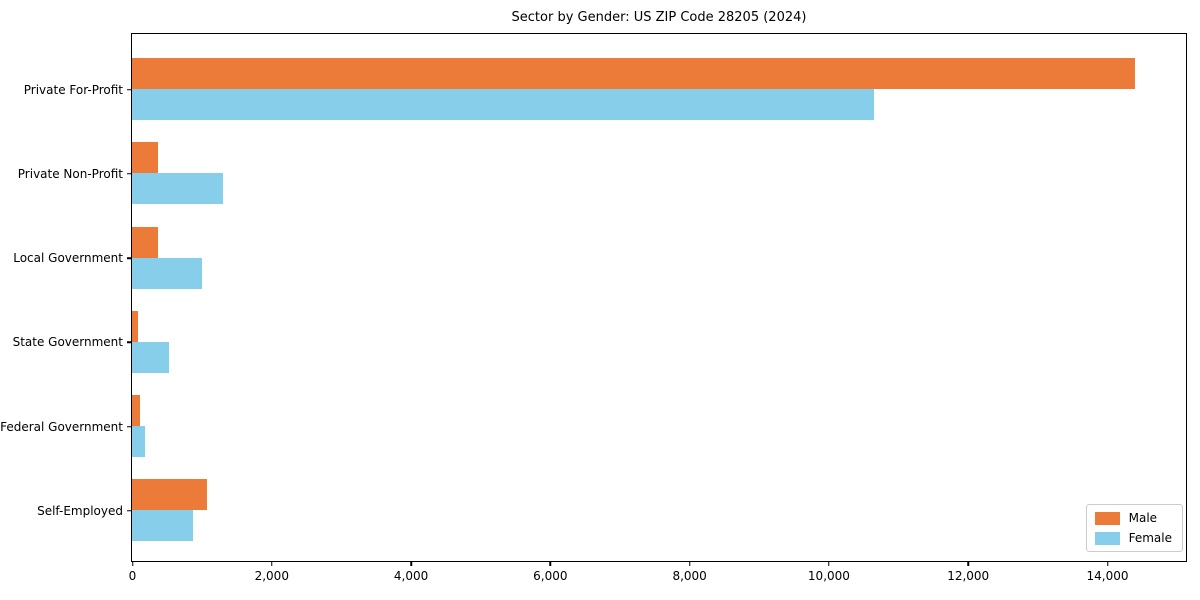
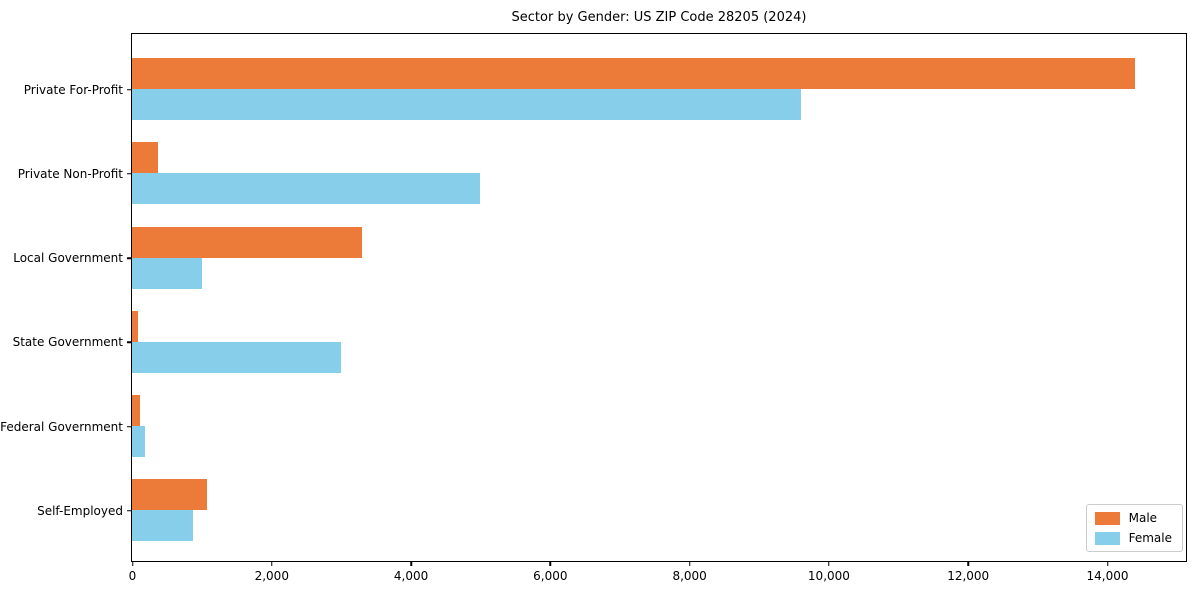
Female/Private For-Profit: 10600 -> 9600
Female/Private Non-Profit: 1300 -> 5000
Male/Local Government: 400 -> 3300
Female/State Government: 500 -> 3000
